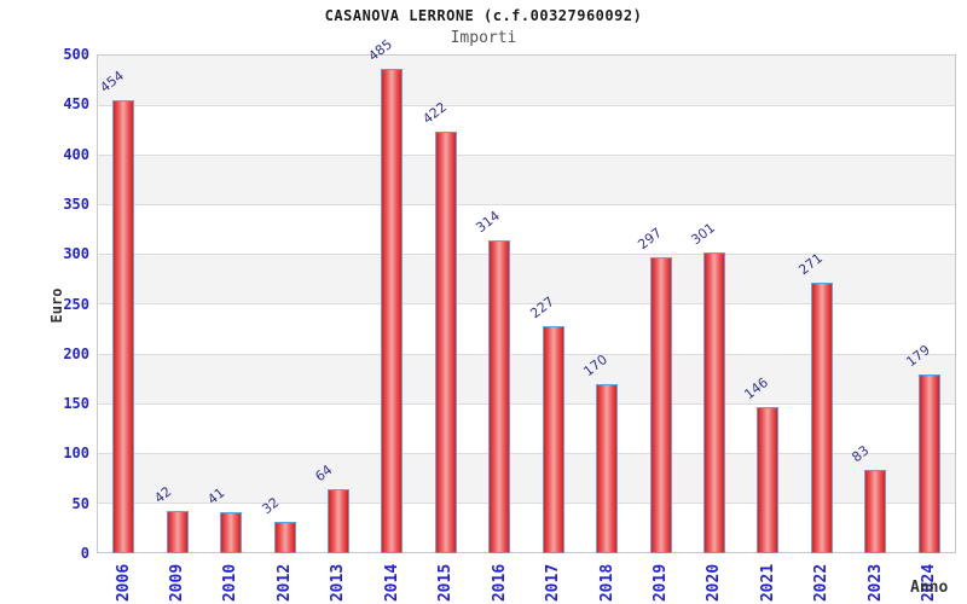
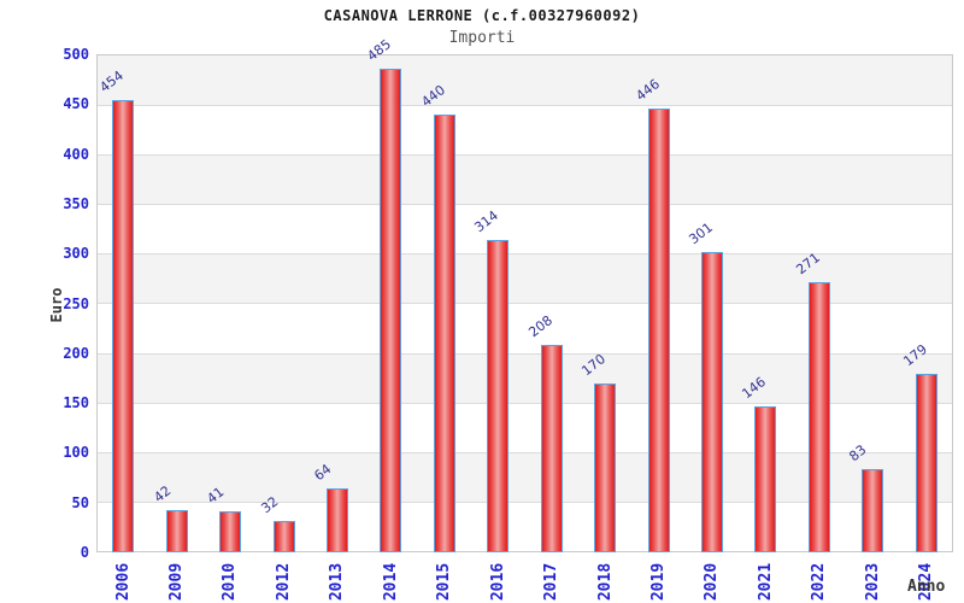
2015: 422 -> 440
2017: 227 -> 208
2019: 297 -> 446
